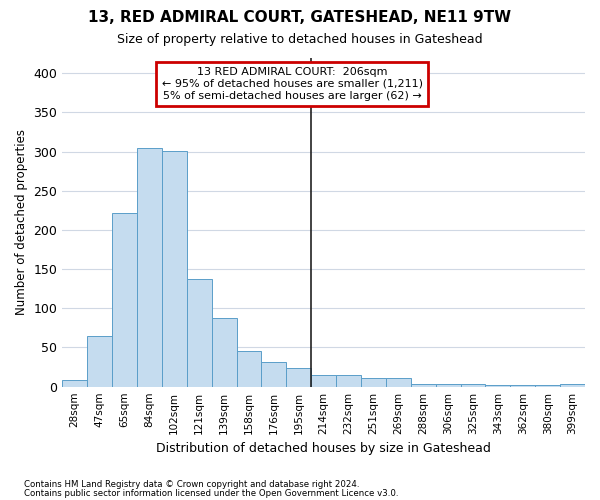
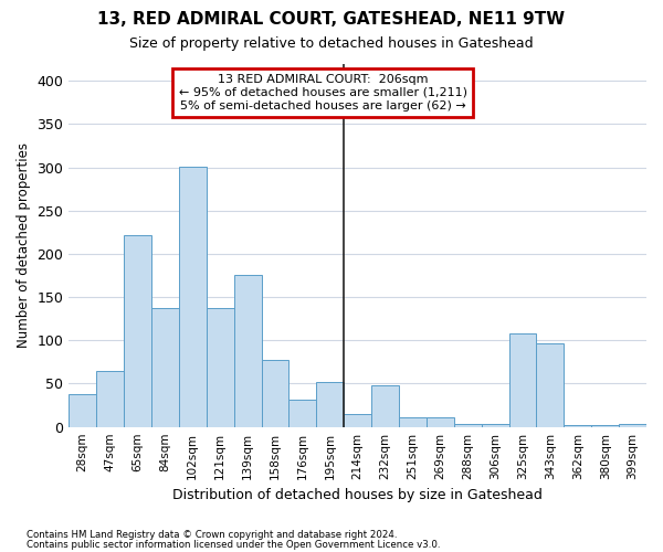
28sqm: 8 -> 38
84sqm: 305 -> 138
139sqm: 88 -> 176
158sqm: 46 -> 78
195sqm: 24 -> 52
232sqm: 15 -> 48
325sqm: 3 -> 108
343sqm: 2 -> 96
